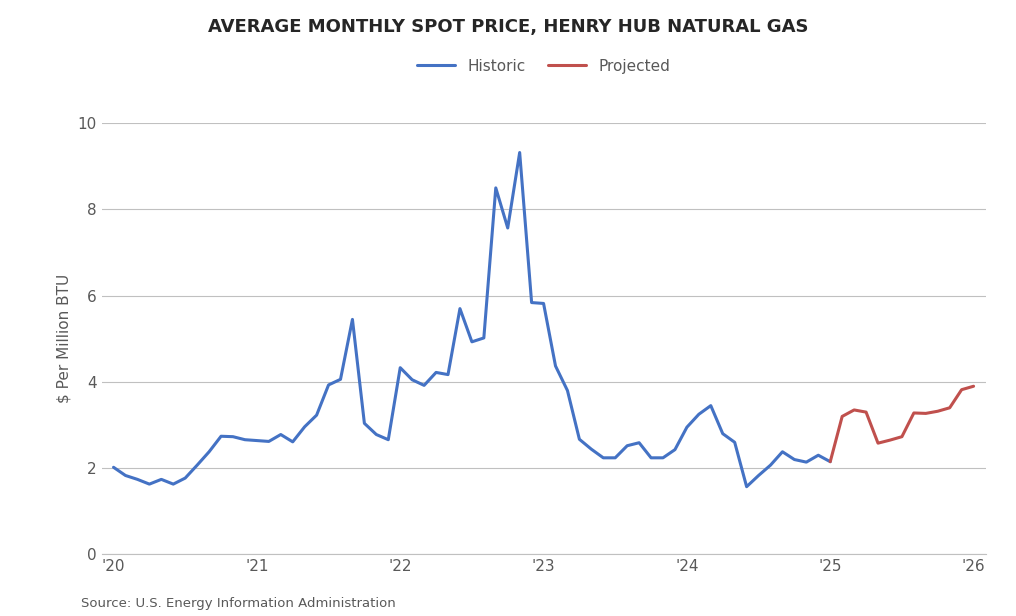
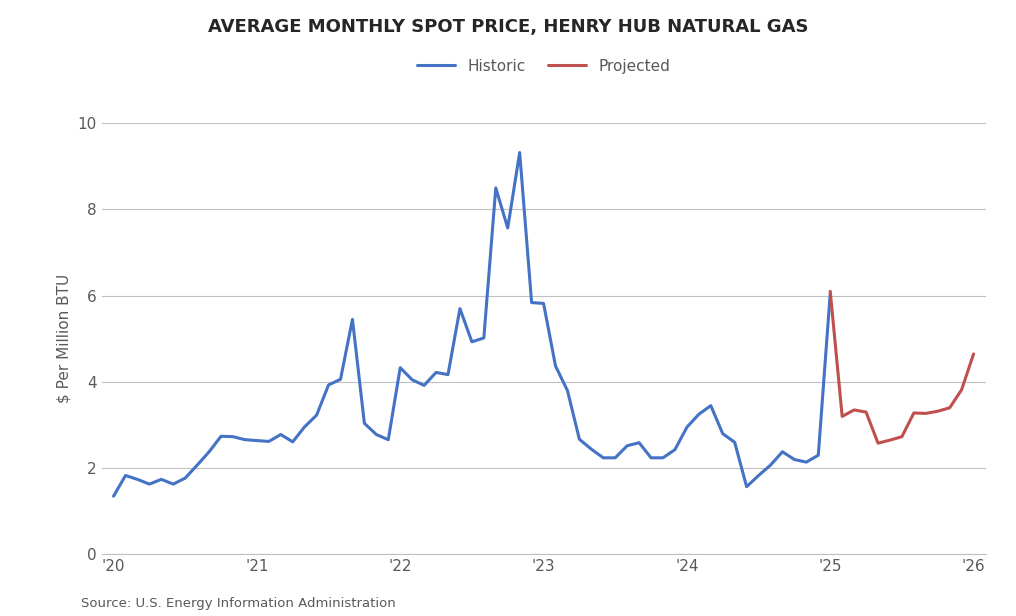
Historic/'20: 2.02 -> 1.35
Historic/'25: 2.15 -> 6.05
Projected/'25: 2.15 -> 6.10
Projected/'26: 3.90 -> 4.65
